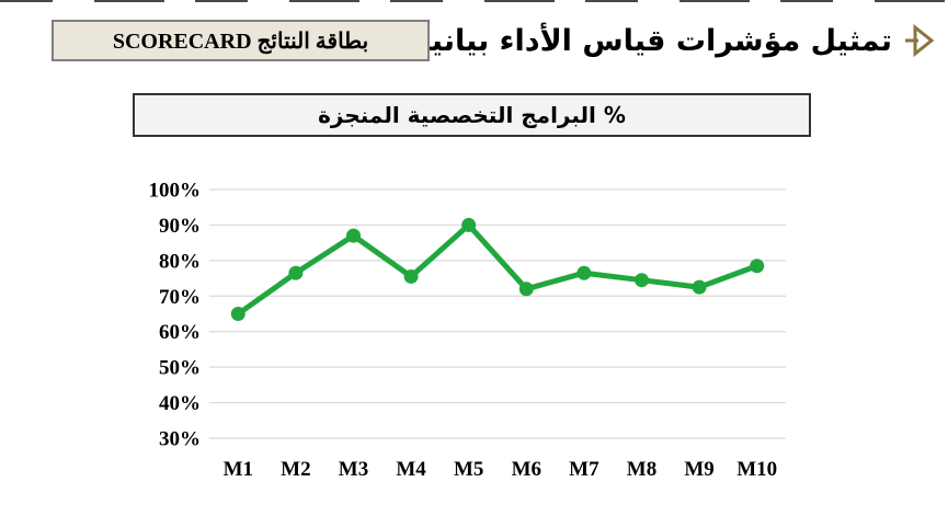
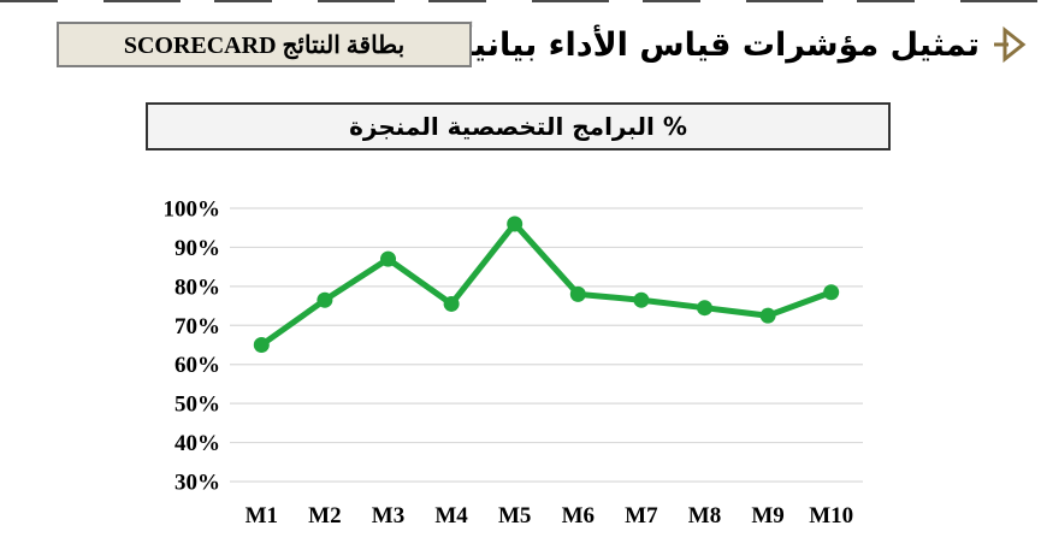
M5: 90% -> 96%
M6: 72% -> 78%
